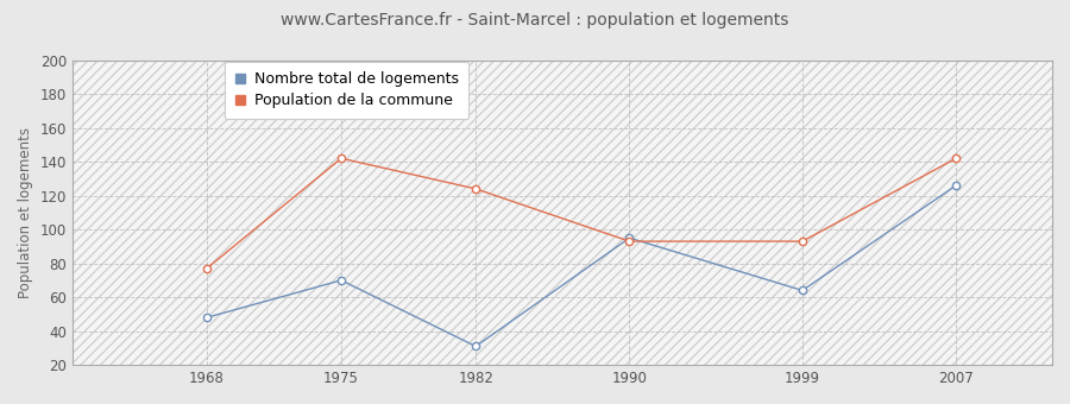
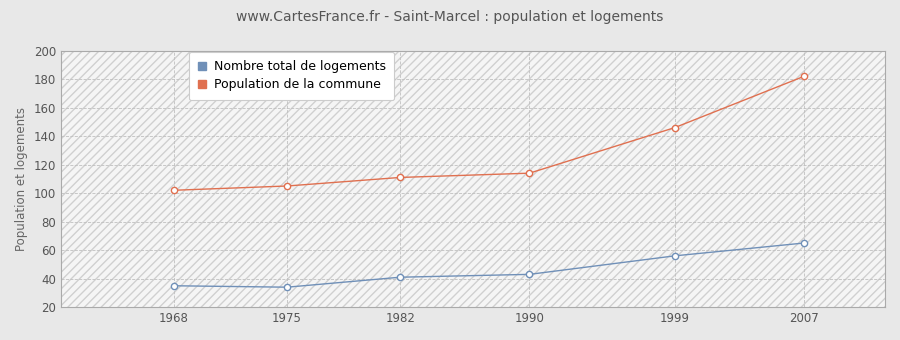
Nombre total de logements/1968: 48 -> 35
Population de la commune/1968: 77 -> 102
Nombre total de logements/1975: 70 -> 34
Population de la commune/1975: 142 -> 105
Nombre total de logements/1982: 31 -> 41
Population de la commune/1982: 124 -> 111
Nombre total de logements/1990: 95 -> 43
Population de la commune/1990: 93 -> 114
Nombre total de logements/1999: 64 -> 56
Population de la commune/1999: 93 -> 146
Nombre total de logements/2007: 126 -> 65
Population de la commune/2007: 142 -> 182
